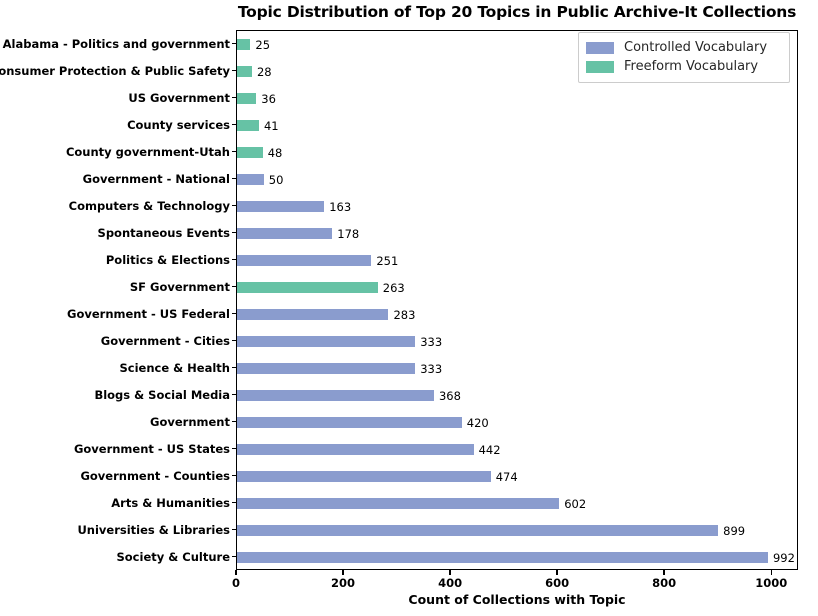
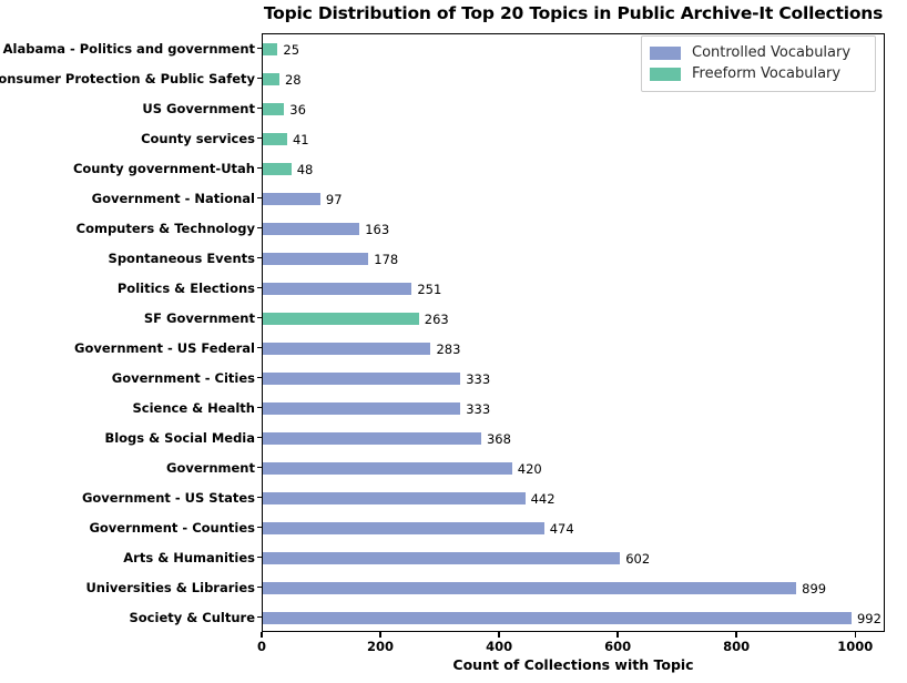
Government - National: 50 -> 97
